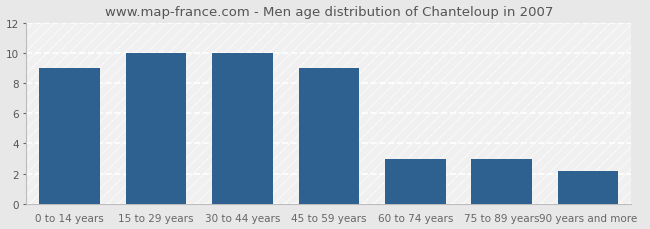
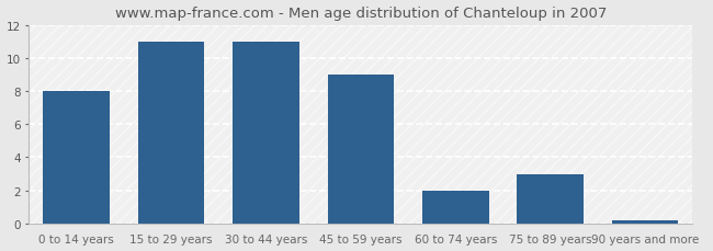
0 to 14 years: 9.0 -> 8.0
15 to 29 years: 10.0 -> 11.0
30 to 44 years: 10.0 -> 11.0
60 to 74 years: 3.0 -> 2.0
90 years and more: 2.2 -> 0.2
